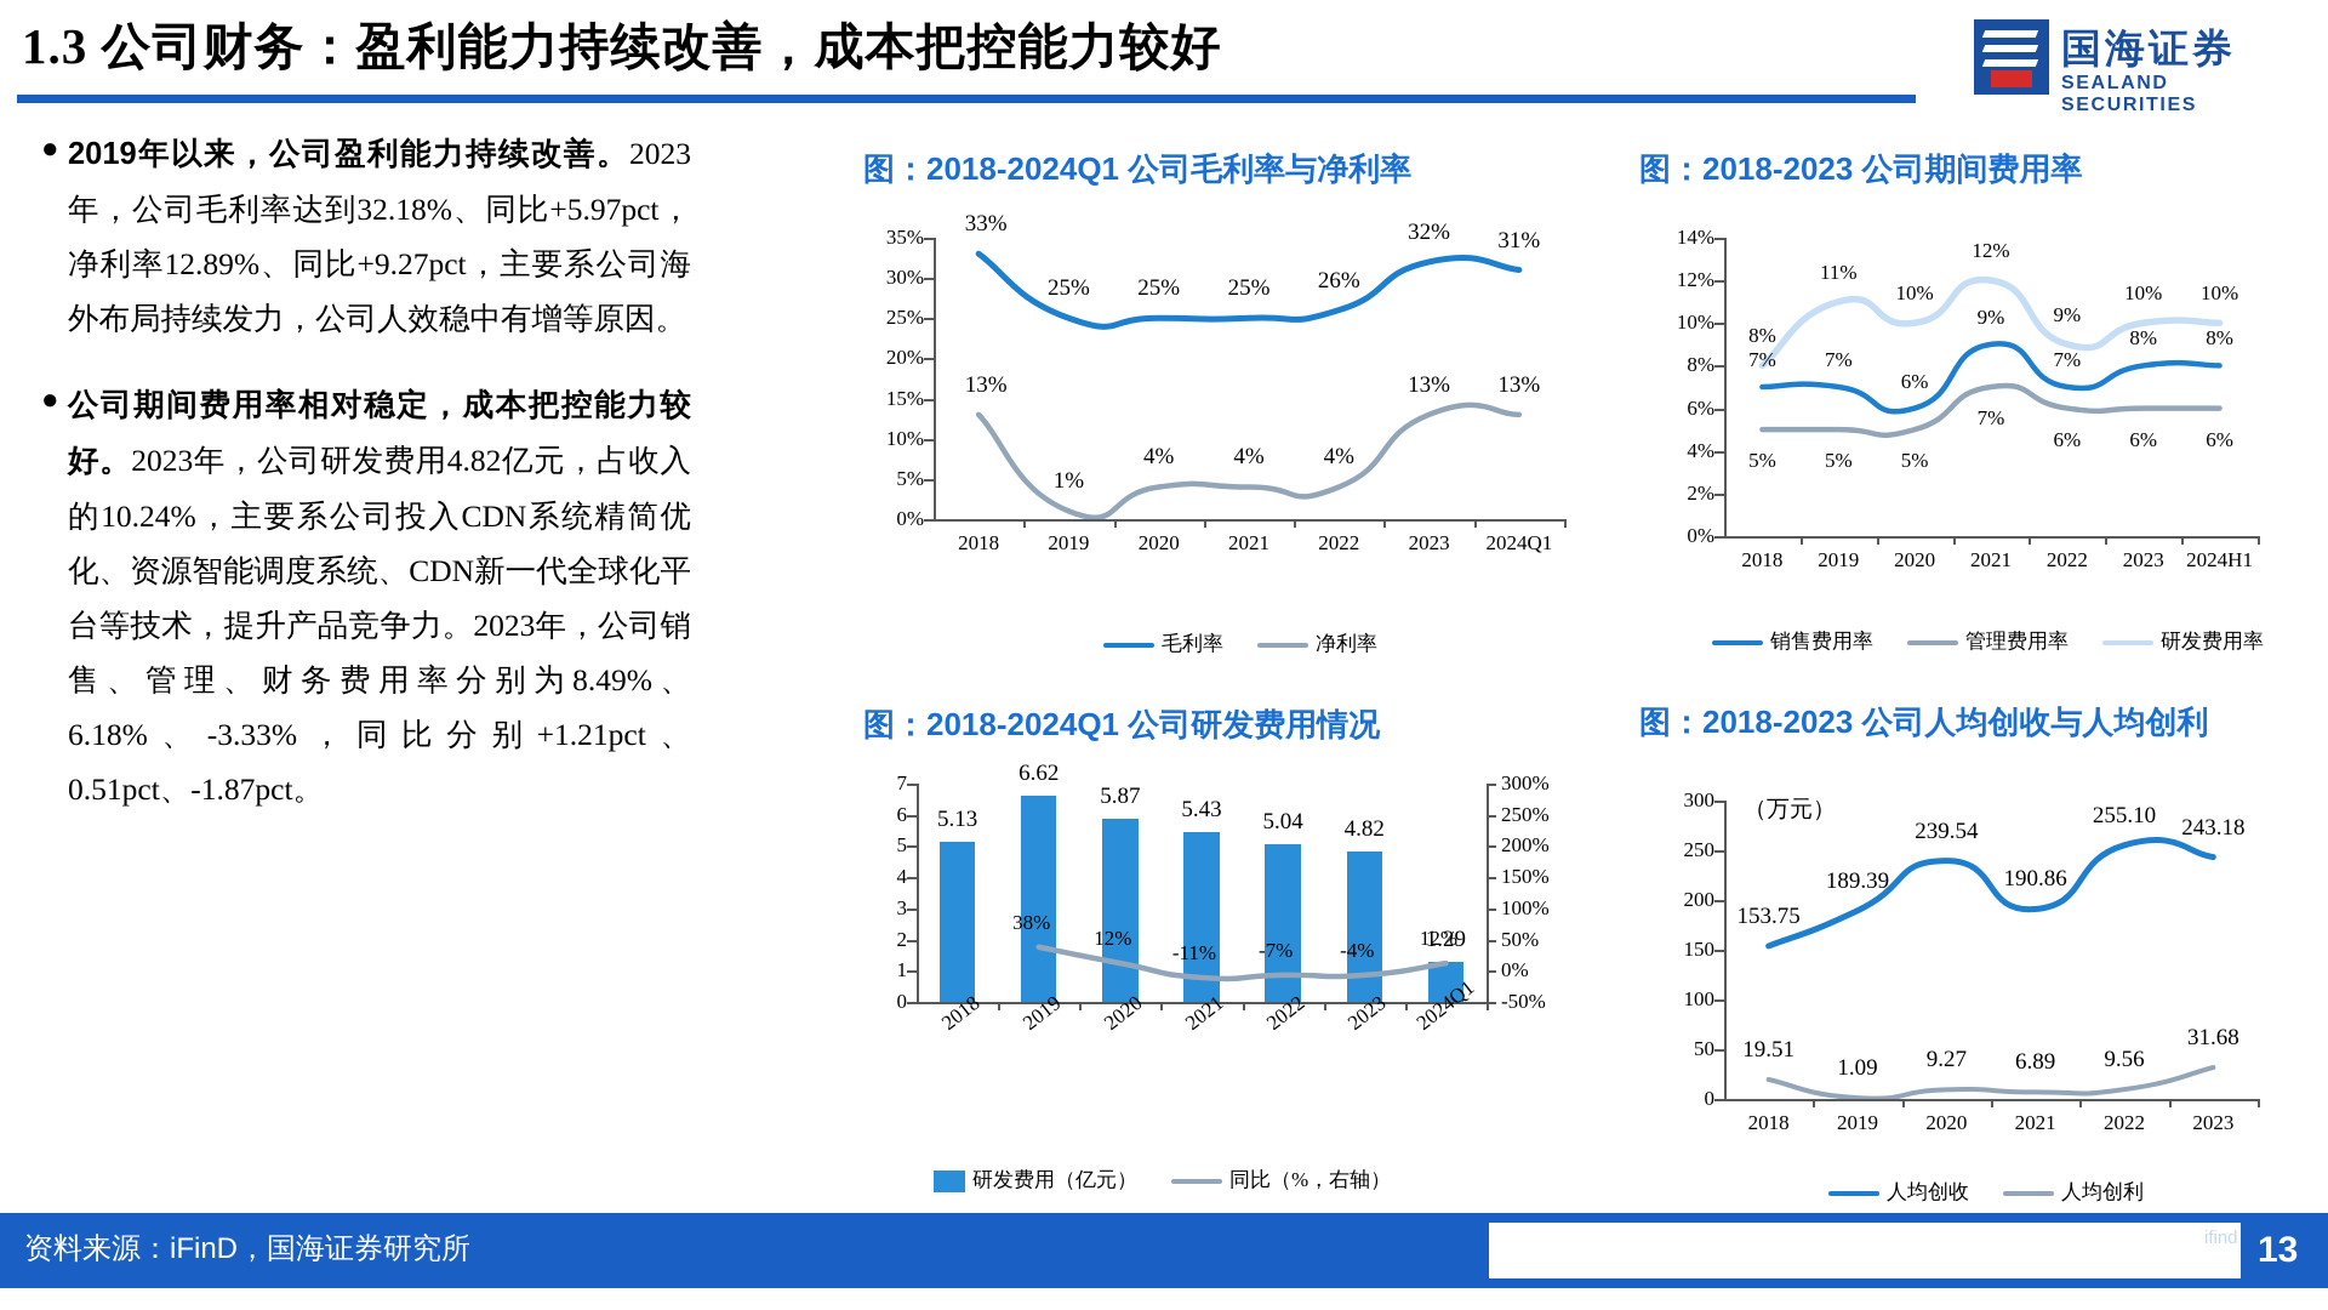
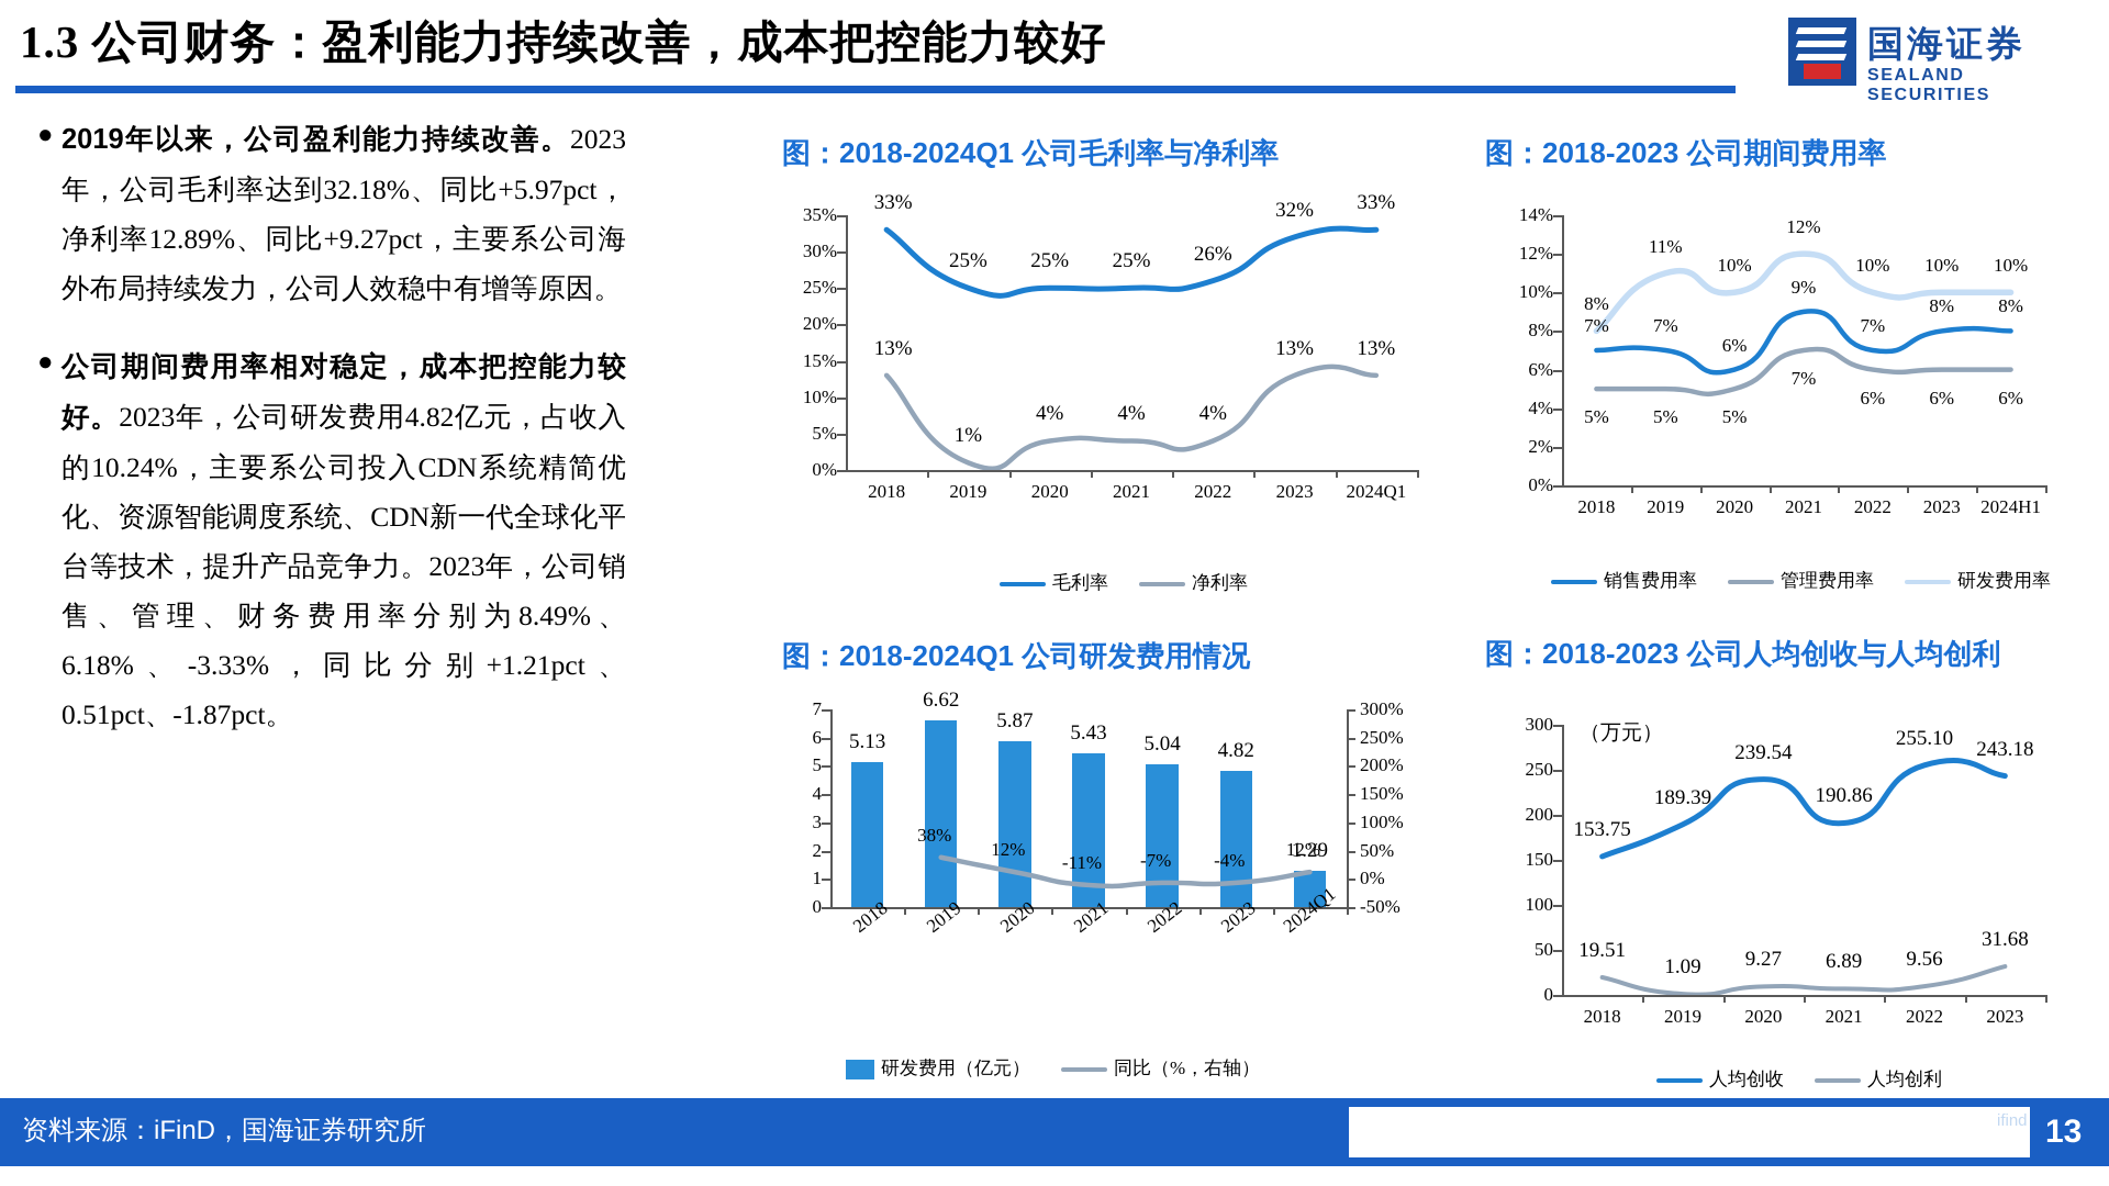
图：2018-2024Q1 公司毛利率与净利率/毛利率/2024Q1: 31% -> 33%
图：2018-2023 公司期间费用率/研发费用率/2022: 9% -> 10%
